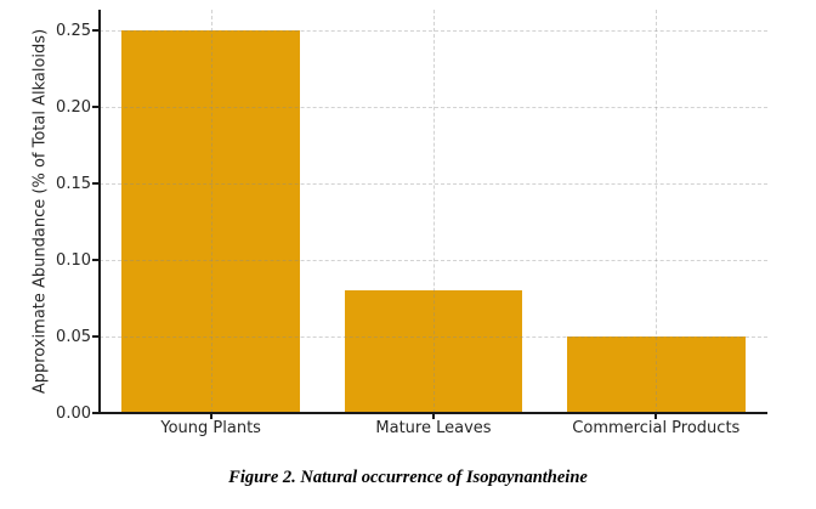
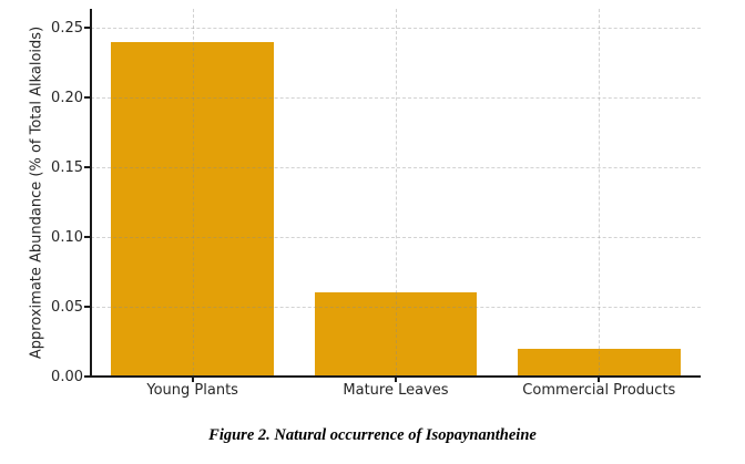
Young Plants: 0.25 -> 0.24
Mature Leaves: 0.08 -> 0.06
Commercial Products: 0.05 -> 0.02
